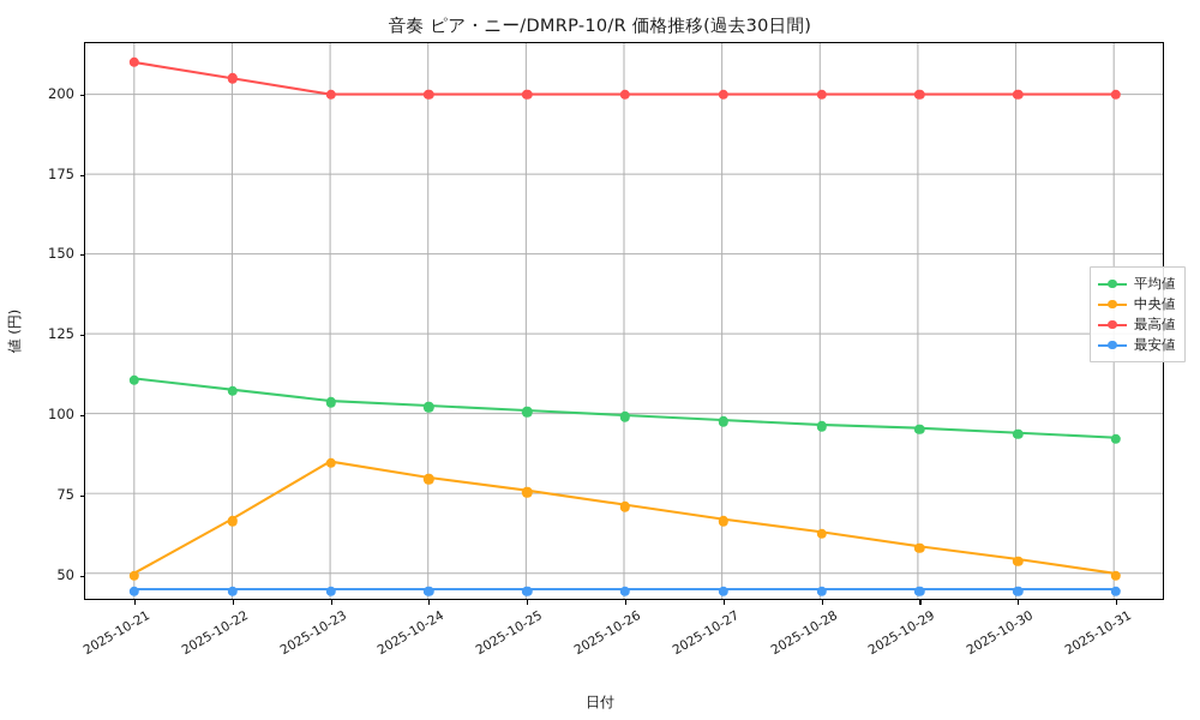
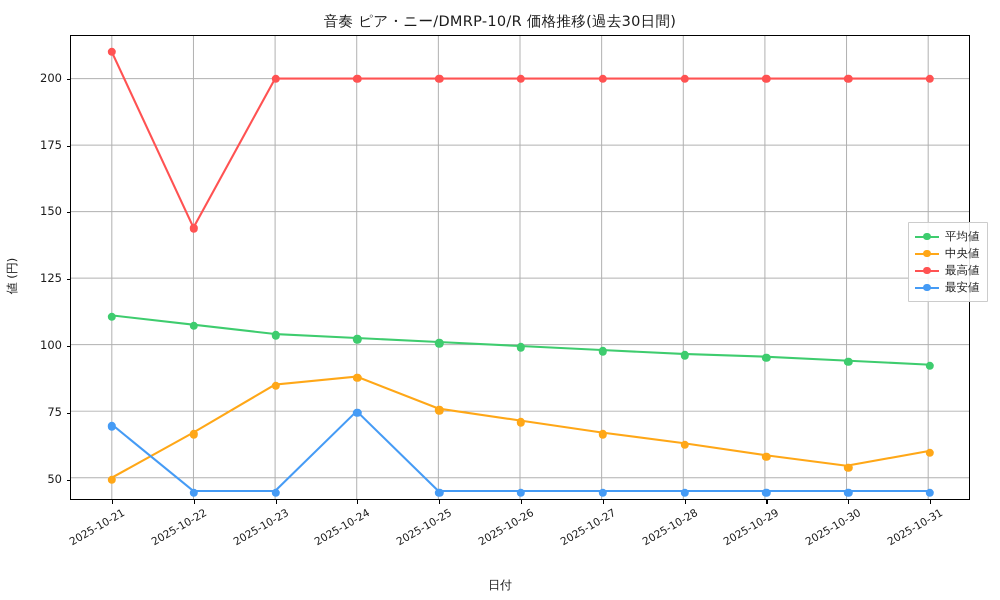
最安値/2025-10-21: 45 -> 70
最高値/2025-10-22: 205 -> 144
中央値/2025-10-24: 80 -> 88
最安値/2025-10-24: 45 -> 75
中央値/2025-10-31: 50 -> 60
